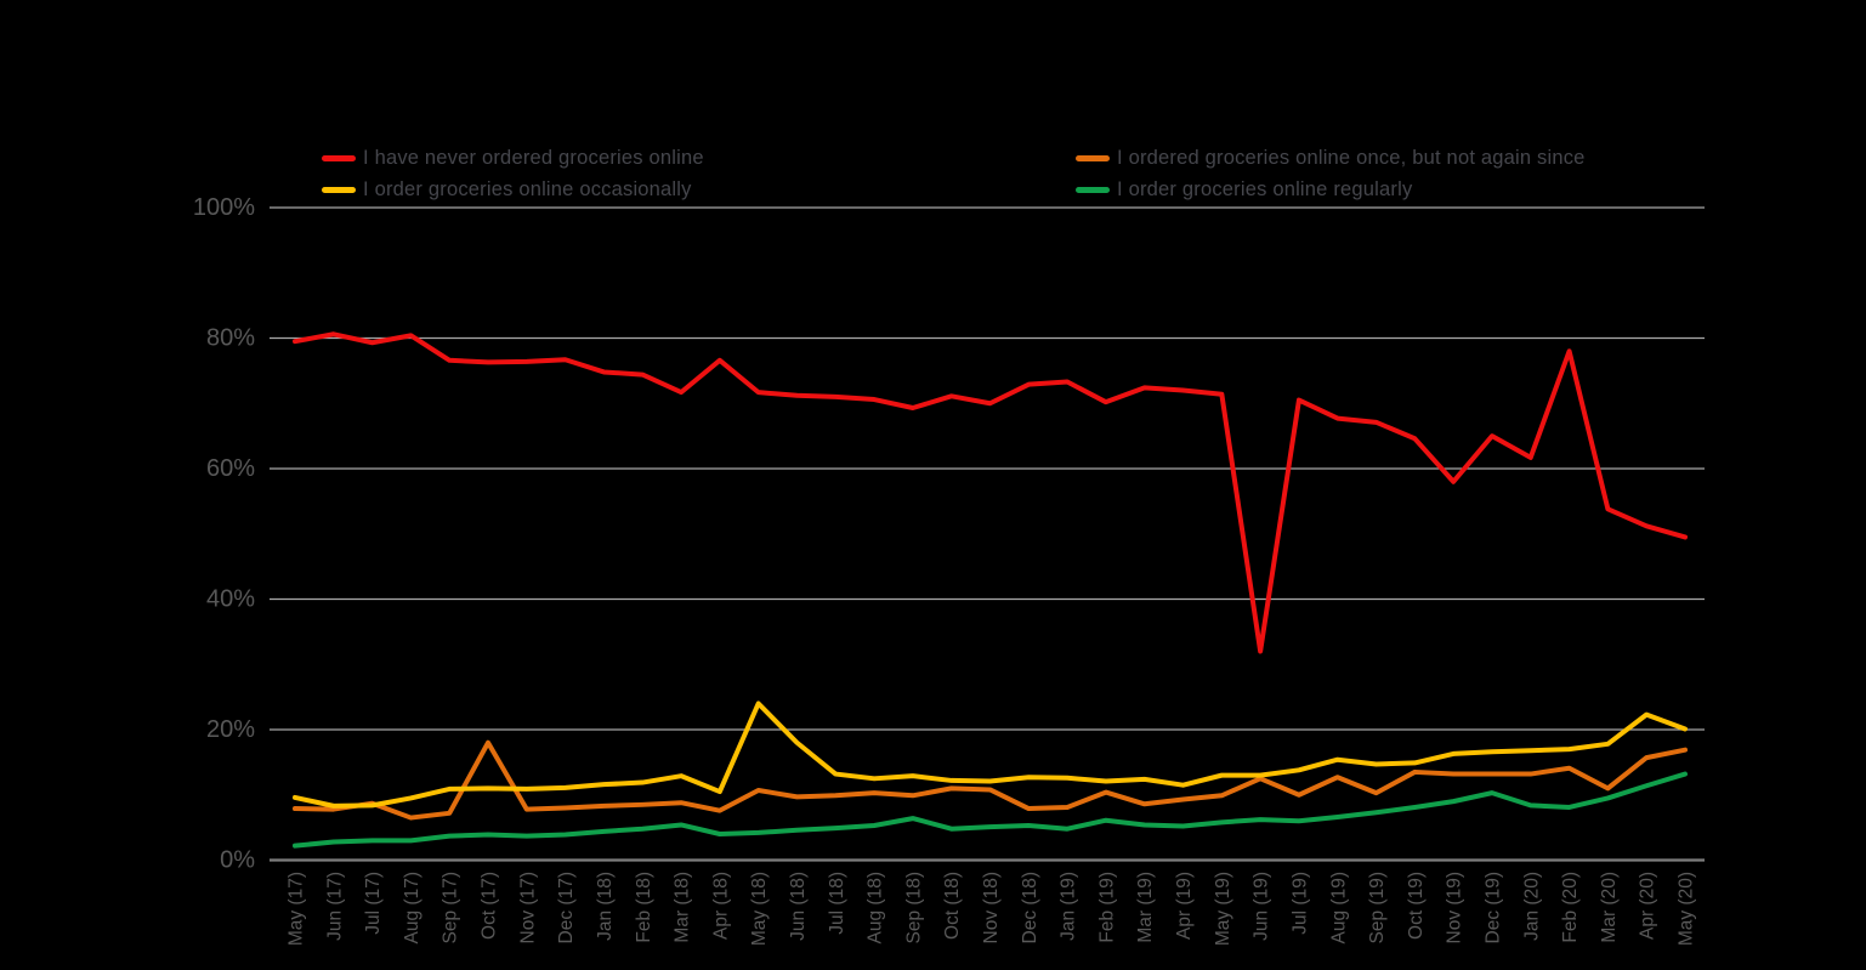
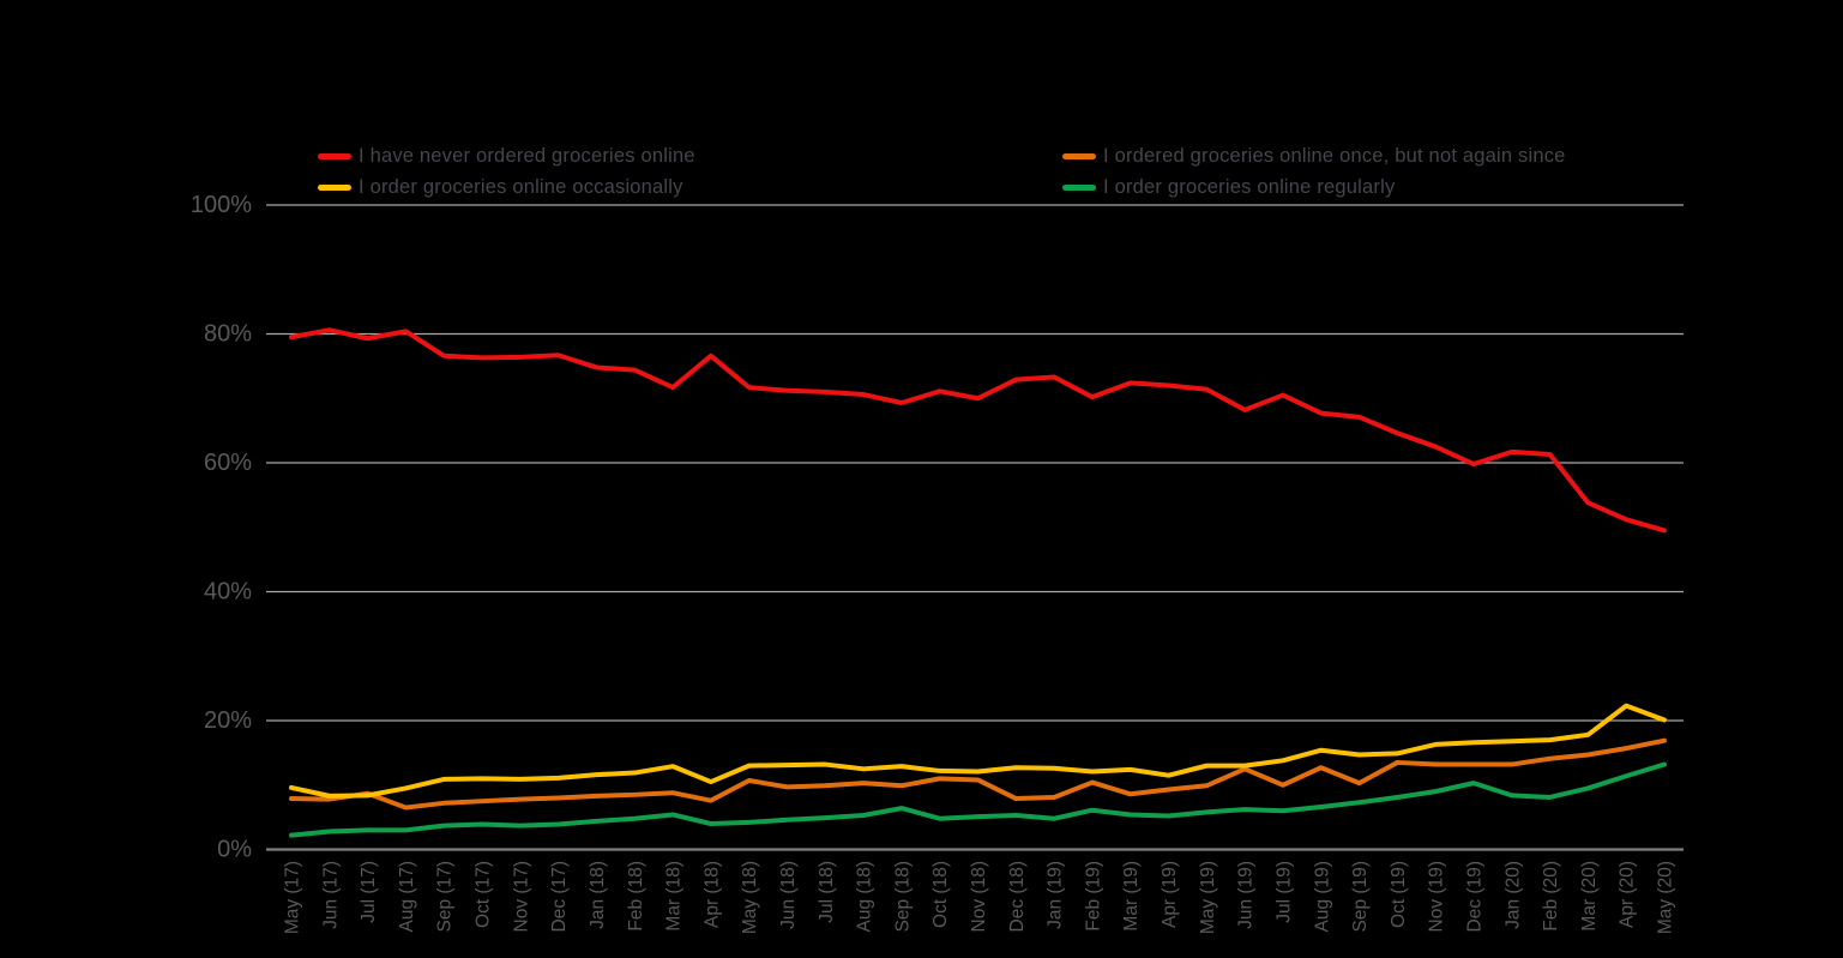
I ordered groceries online once, but not again since/Oct (17): 18% -> 8%
I order groceries online occasionally/May (18): 24% -> 13%
I order groceries online occasionally/Jun (18): 18% -> 13%
I have never ordered groceries online/Jun (19): 32% -> 68%
I have never ordered groceries online/Nov (19): 58% -> 62%
I have never ordered groceries online/Dec (19): 65% -> 60%
I have never ordered groceries online/Feb (20): 78% -> 61%
I ordered groceries online once, but not again since/Mar (20): 11% -> 15%
